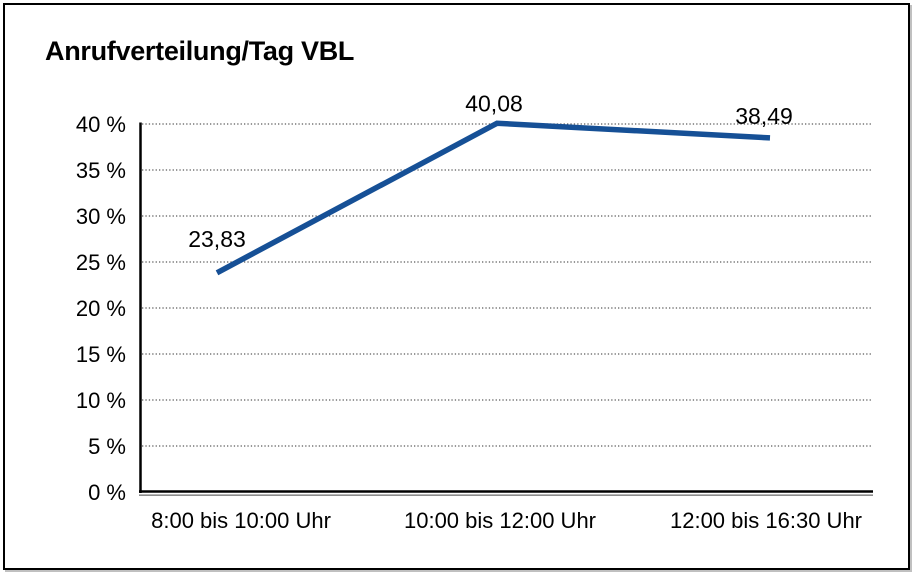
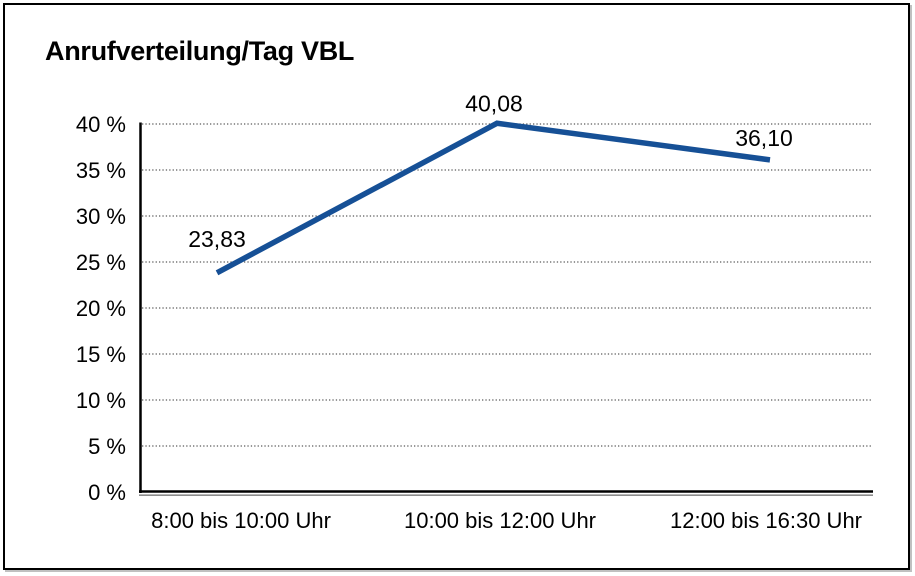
12:00 bis 16:30 Uhr: 38,49 -> 36,10
